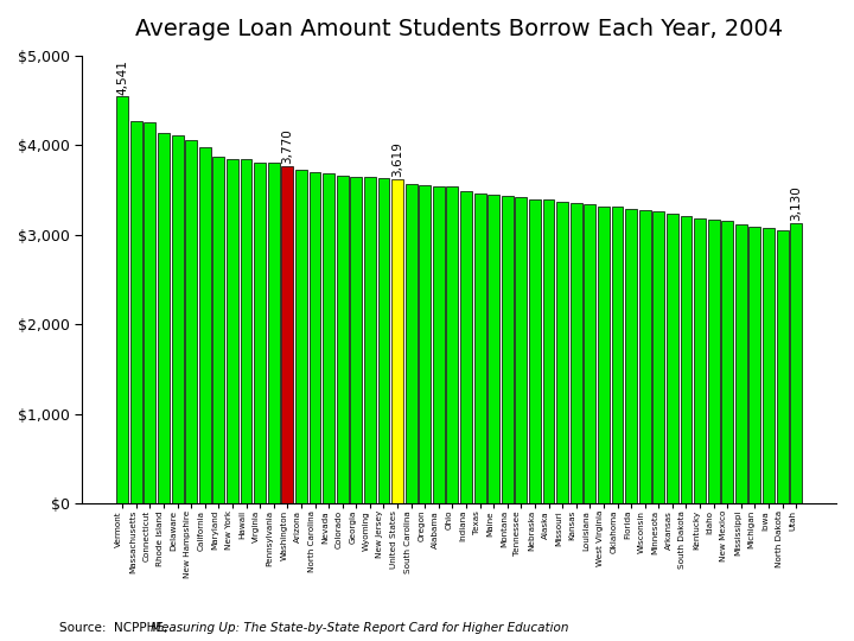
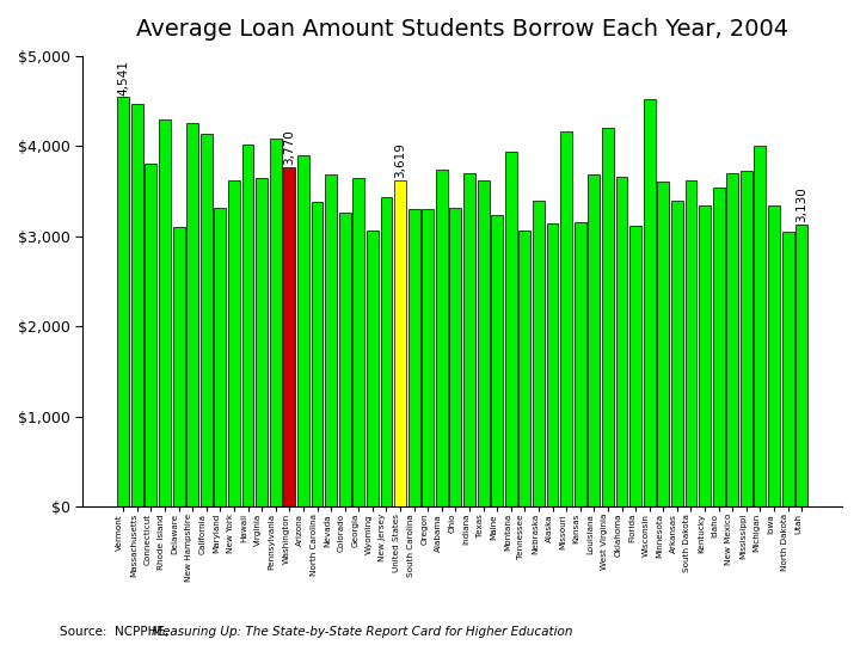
Massachusetts: $4,270 -> $4,460
Connecticut: $4,250 -> $3,800
Rhode Island: $4,140 -> $4,300
Delaware: $4,110 -> $3,100
New Hampshire: $4,050 -> $4,260
California: $3,970 -> $4,140
Maryland: $3,870 -> $3,320
New York: $3,850 -> $3,620
Hawaii: $3,840 -> $4,020
Virginia: $3,810 -> $3,640
Pennsylvania: $3,800 -> $4,080
Arizona: $3,730 -> $3,900
North Carolina: $3,700 -> $3,380
Colorado: $3,660 -> $3,260
Wyoming: $3,640 -> $3,060
New Jersey: $3,630 -> $3,440
South Carolina: $3,560 -> $3,300
Oregon: $3,550 -> $3,300
Alabama: $3,540 -> $3,740
Ohio: $3,540 -> $3,320
Indiana: $3,480 -> $3,700
Texas: $3,460 -> $3,620
Maine: $3,440 -> $3,240
Montana: $3,430 -> $3,940
Tennessee: $3,420 -> $3,060
Alaska: $3,390 -> $3,140
Missouri: $3,370 -> $4,160
Kansas: $3,350 -> $3,160
Louisiana: $3,340 -> $3,680
West Virginia: $3,320 -> $4,200
Oklahoma: $3,310 -> $3,660
Florida: $3,290 -> $3,120
Wisconsin: $3,270 -> $4,520
Minnesota: $3,260 -> $3,600
Arkansas: $3,230 -> $3,400
South Dakota: $3,210 -> $3,620
Kentucky: $3,180 -> $3,340
Idaho: $3,170 -> $3,540
New Mexico: $3,150 -> $3,700
Mississippi: $3,120 -> $3,720
Michigan: $3,090 -> $4,000
Iowa: $3,070 -> $3,340
